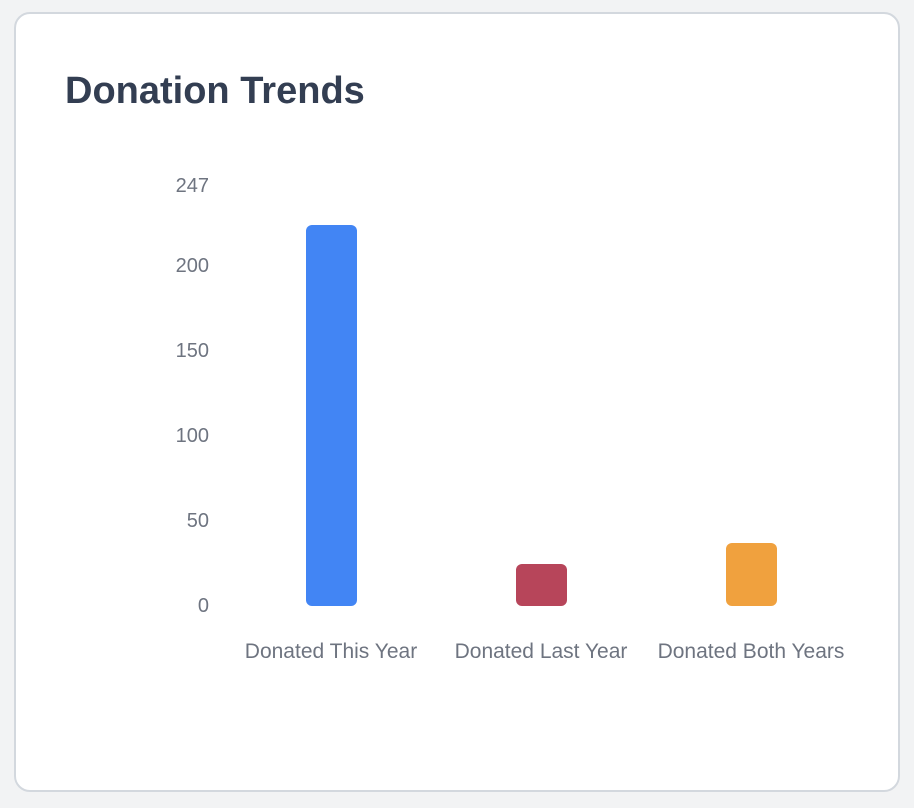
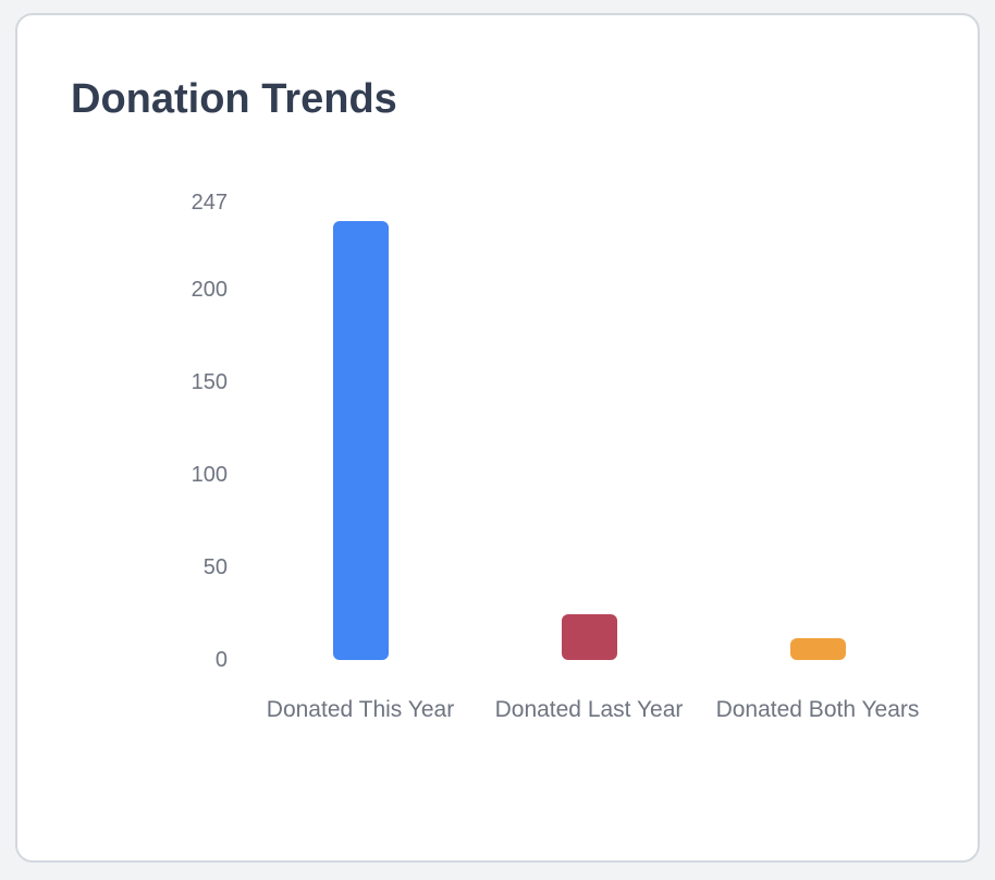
Donated This Year: 224 -> 237
Donated Both Years: 37 -> 12
